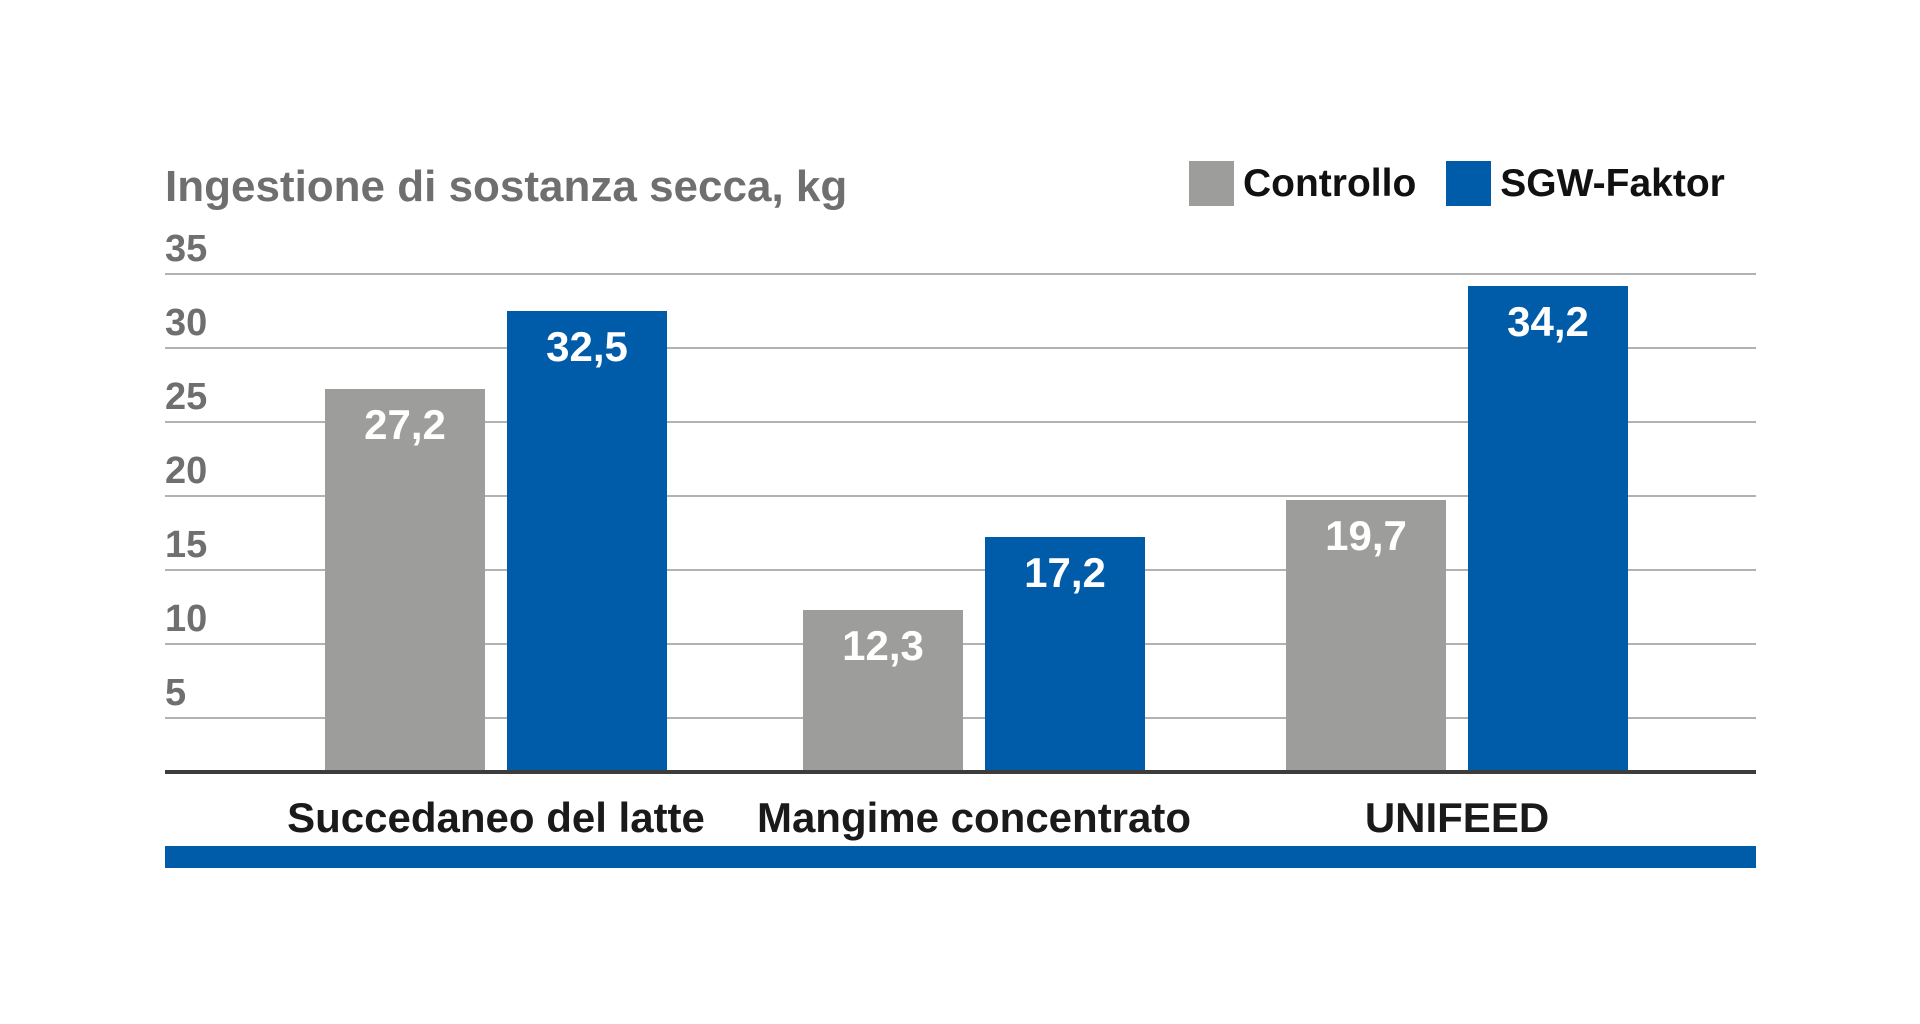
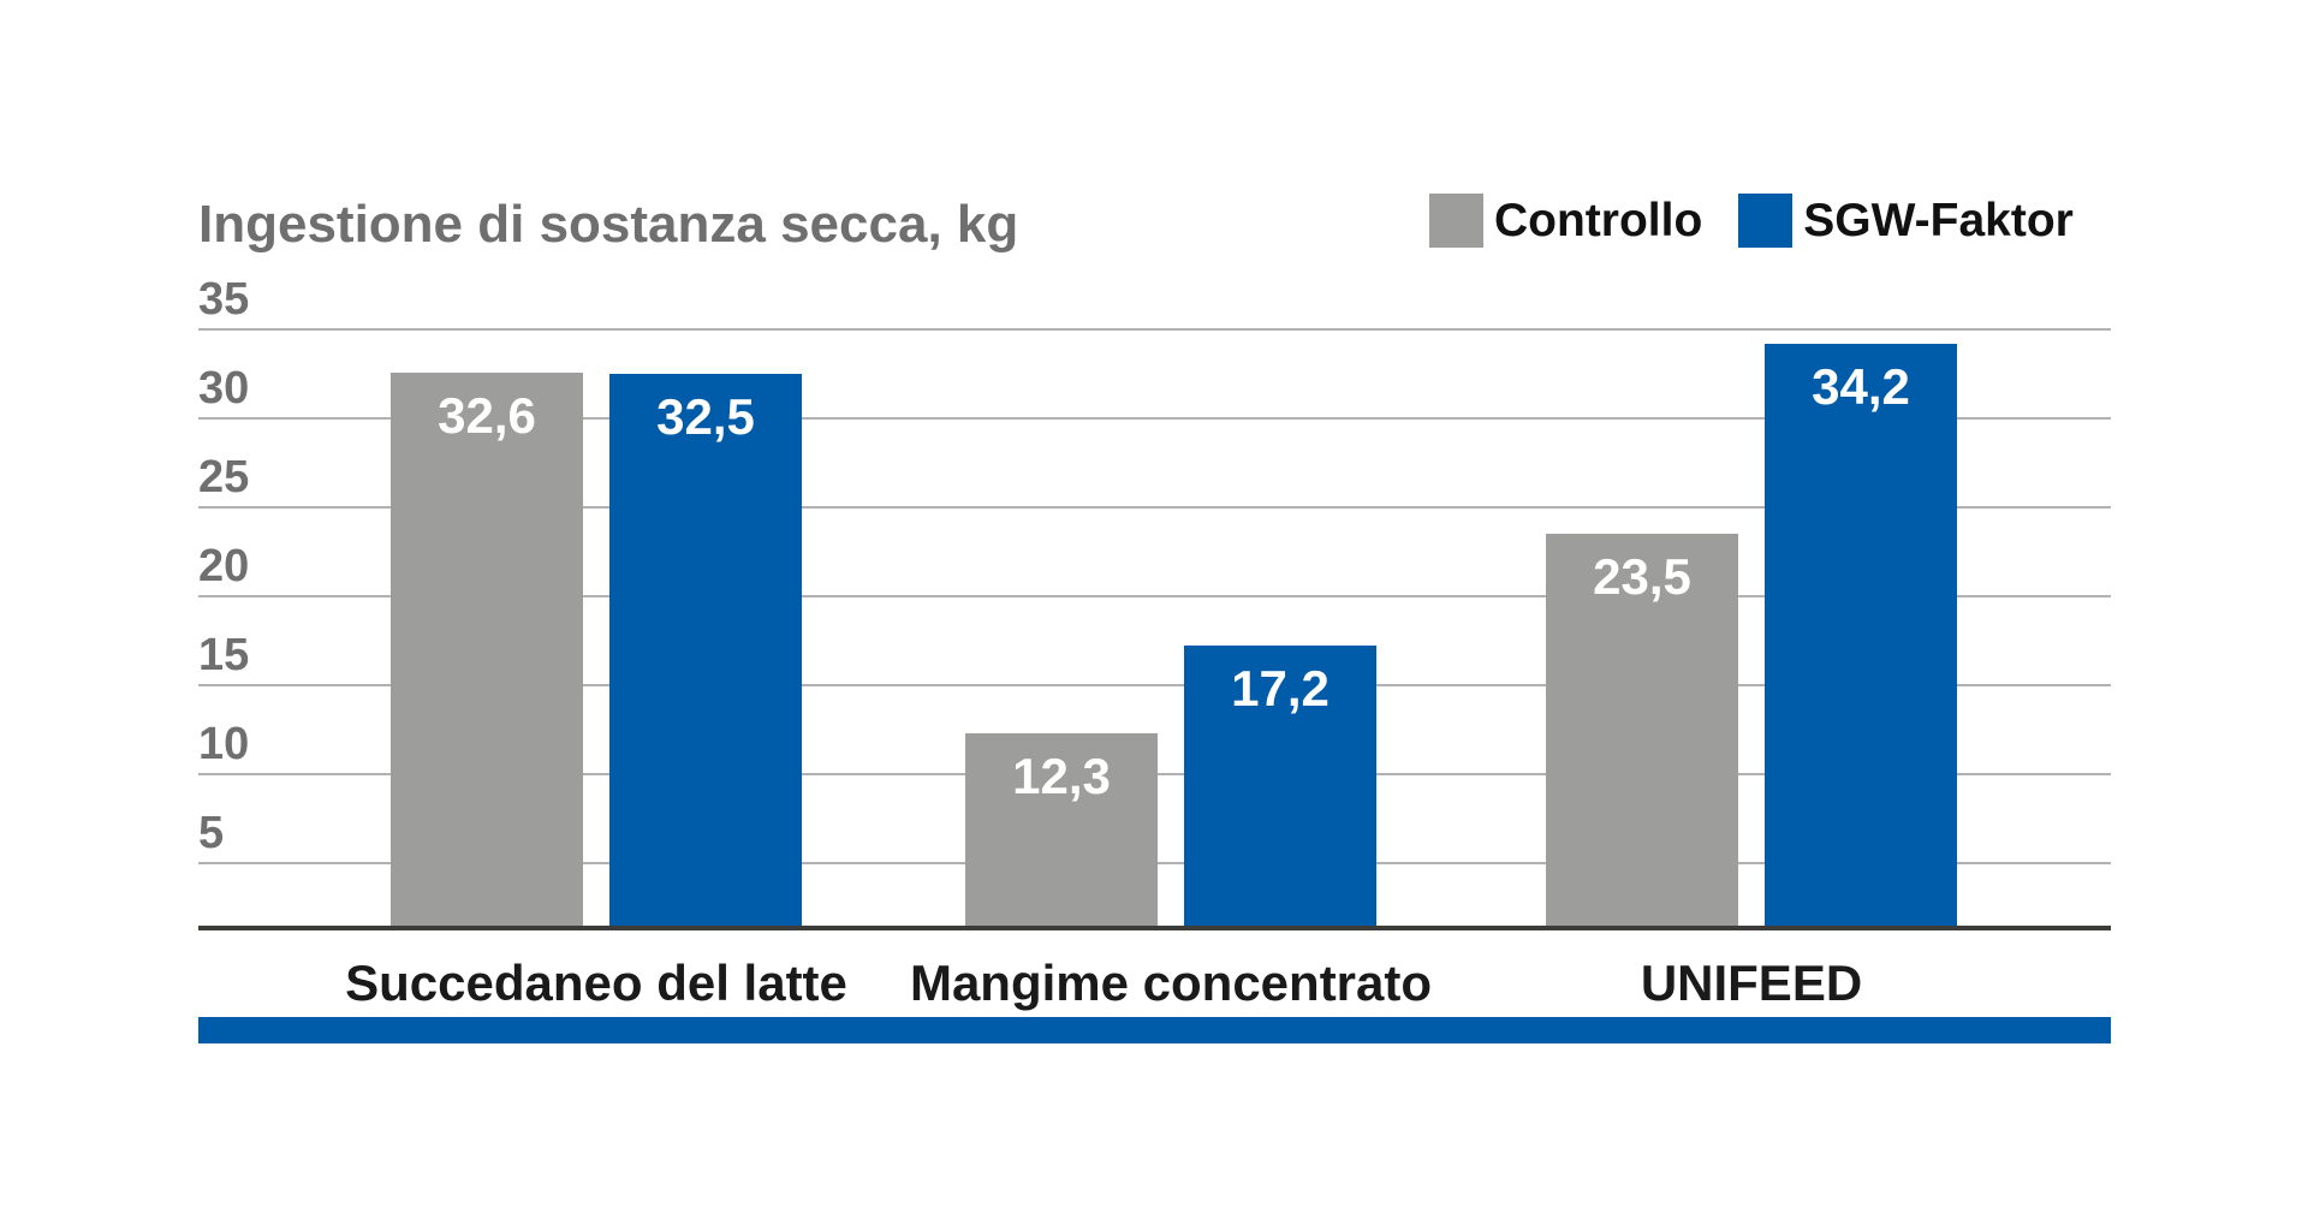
Controllo/Succedaneo del latte: 27,2 -> 32,6
Controllo/UNIFEED: 19,7 -> 23,5
